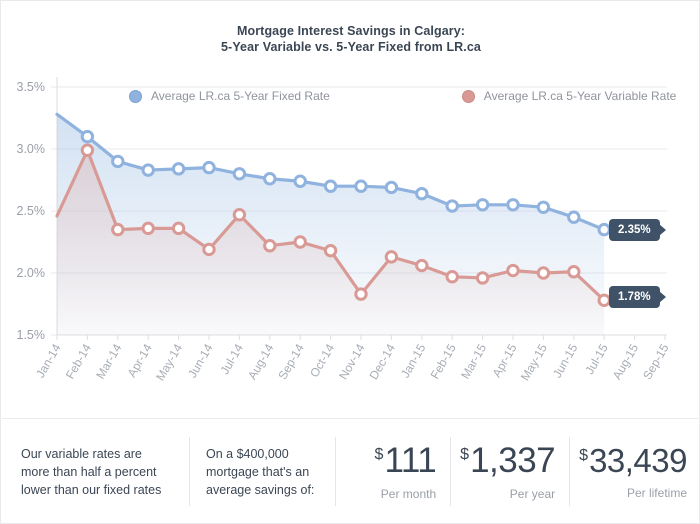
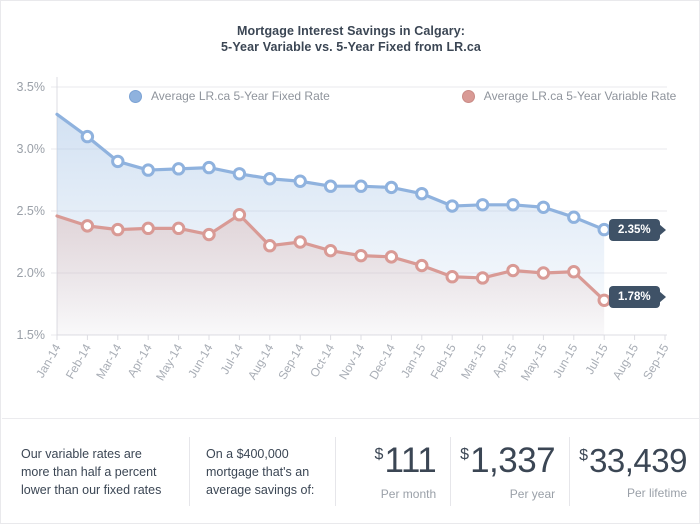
Average LR.ca 5-Year Variable Rate/Feb-14: 2.99% -> 2.38%
Average LR.ca 5-Year Variable Rate/Jun-14: 2.19% -> 2.31%
Average LR.ca 5-Year Variable Rate/Nov-14: 1.83% -> 2.14%
